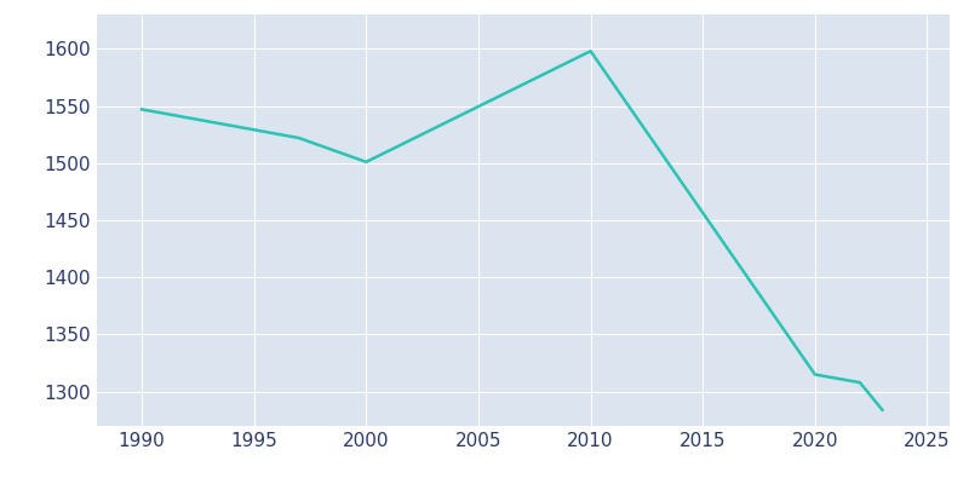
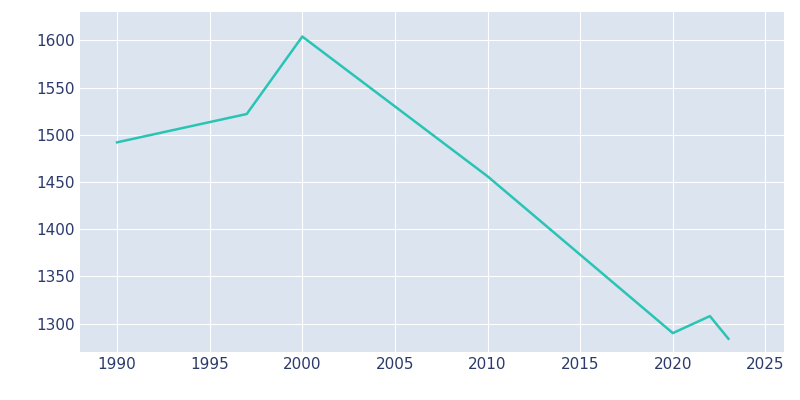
1990: 1547 -> 1492
2000: 1501 -> 1604
2010: 1598 -> 1456
2020: 1315 -> 1290
